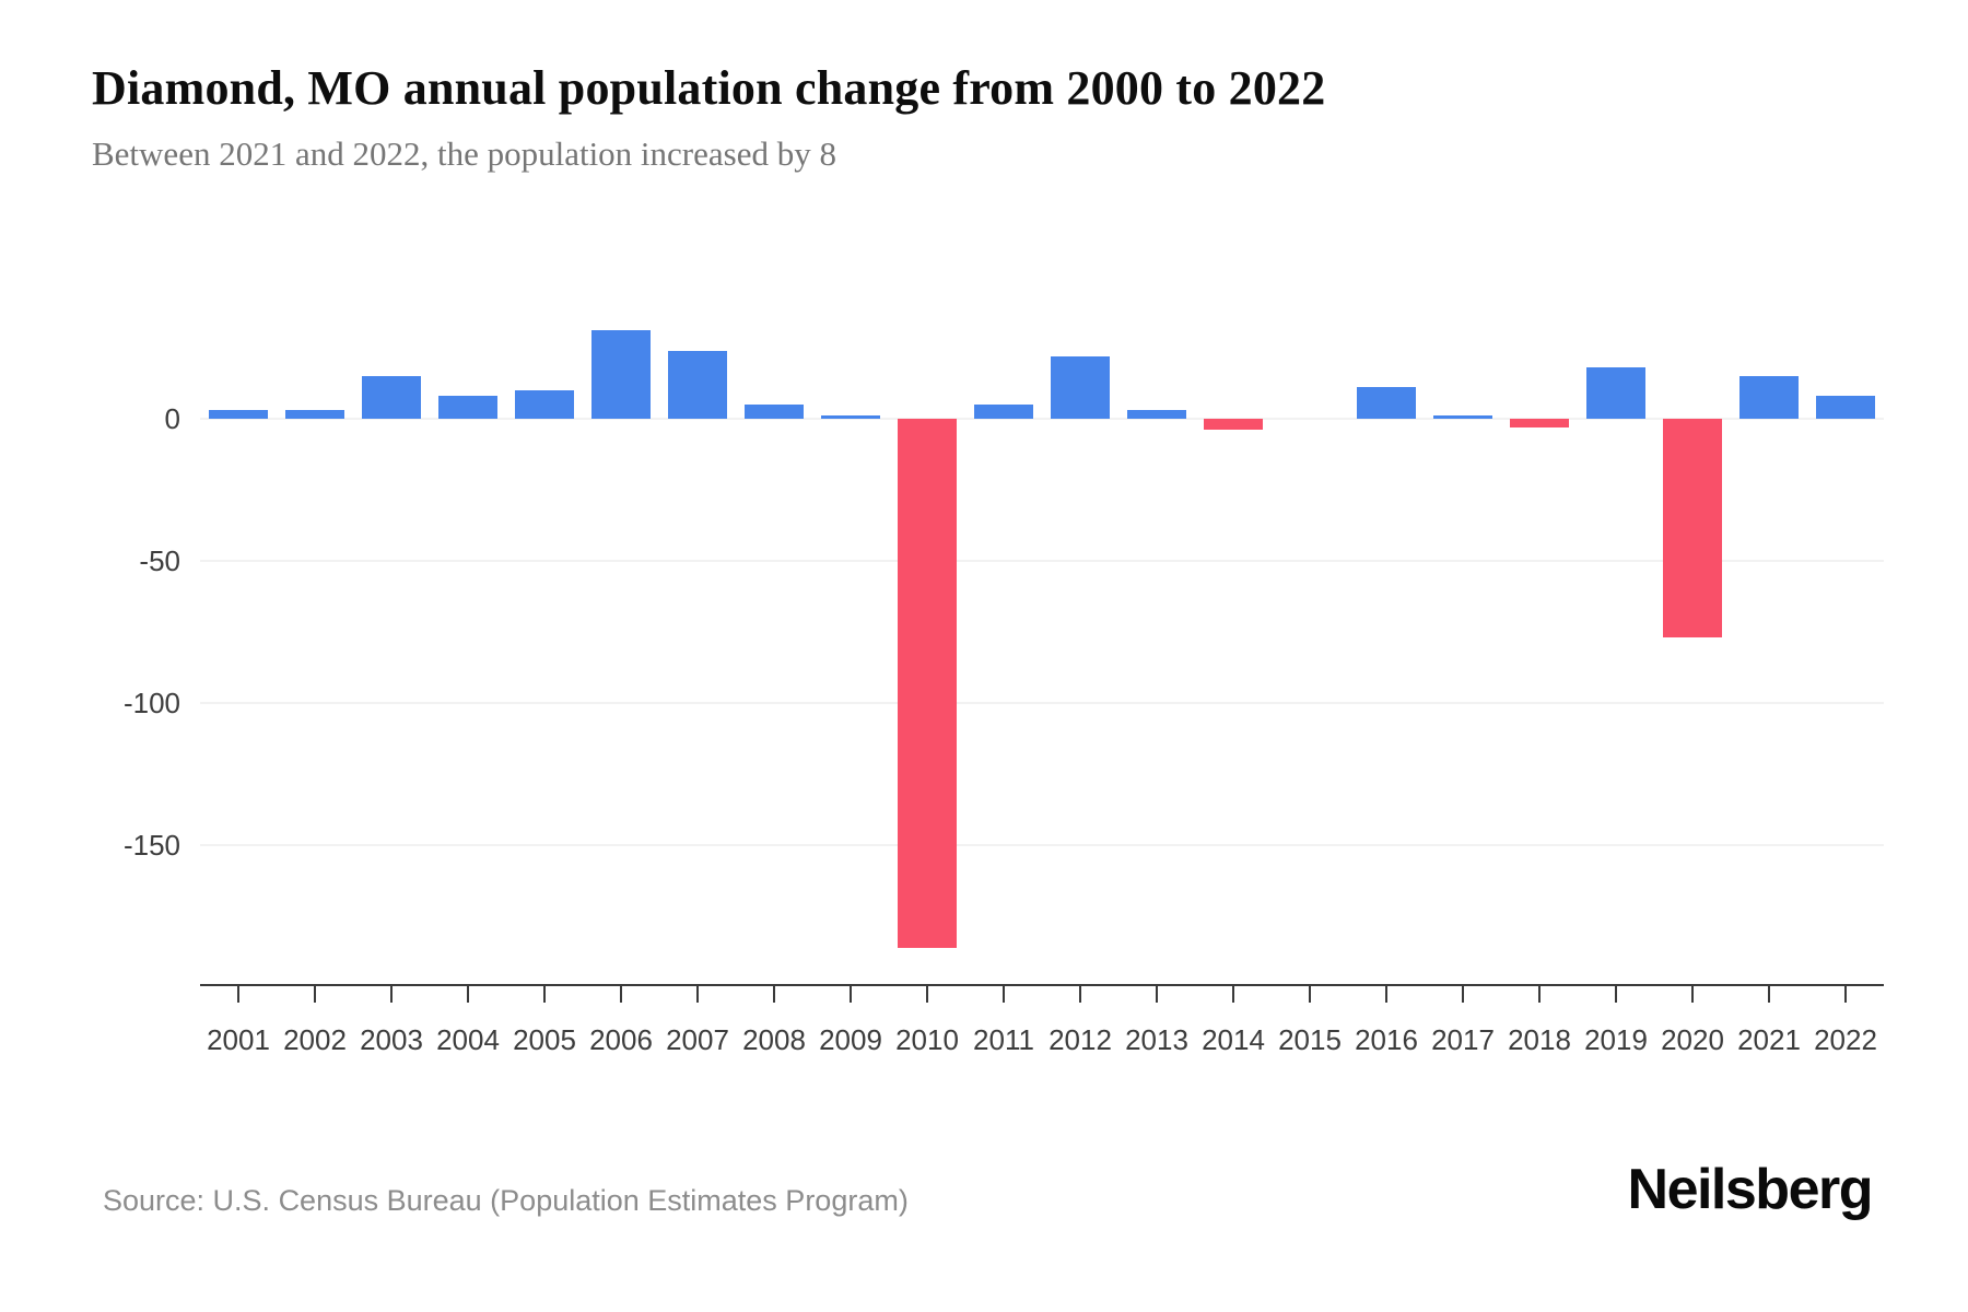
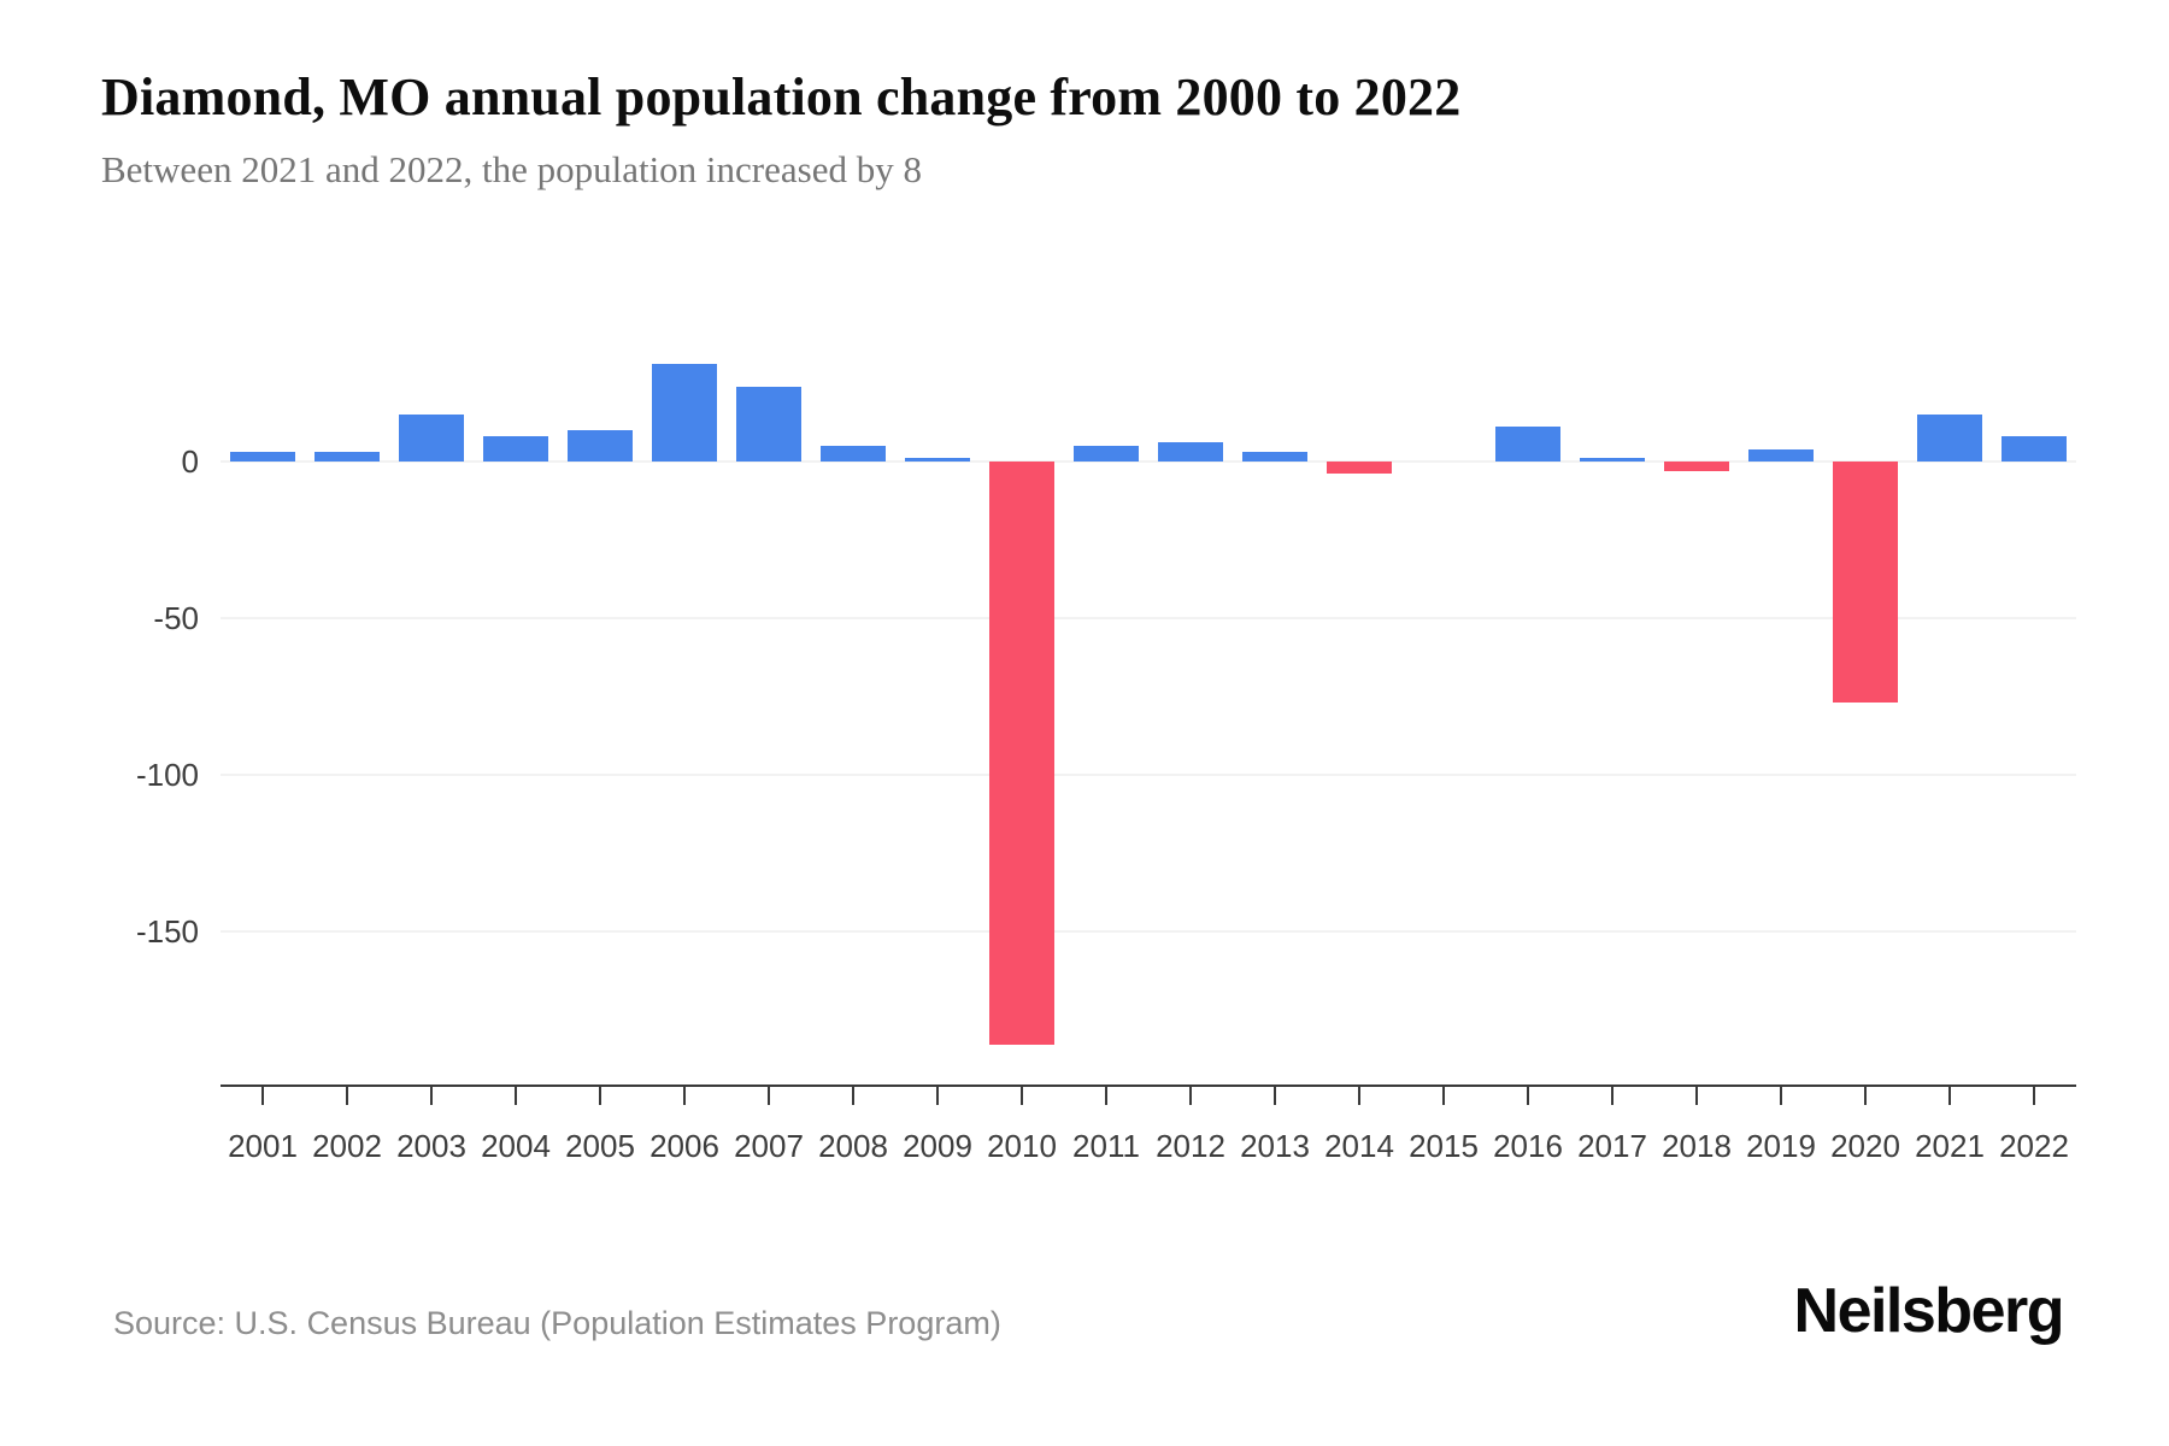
2012: 22 -> 6
2019: 18 -> 4
